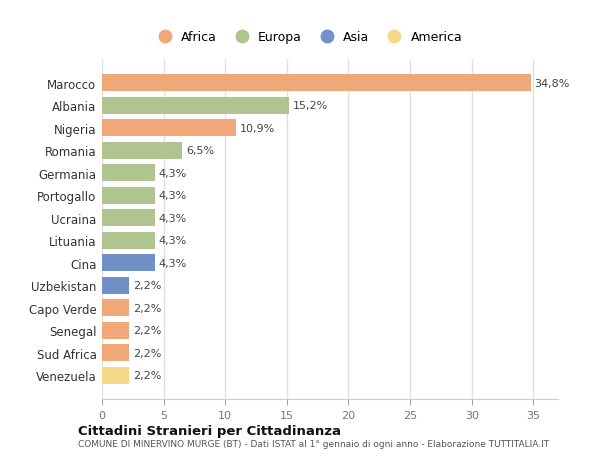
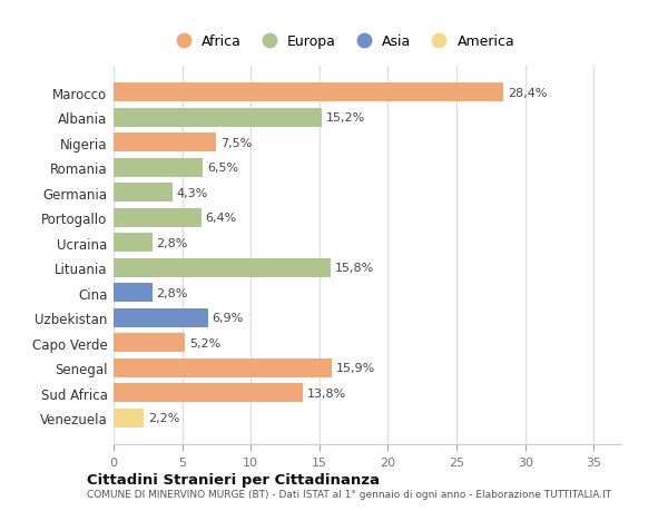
Marocco: 34,8% -> 28,4%
Nigeria: 10,9% -> 7,5%
Portogallo: 4,3% -> 6,4%
Ucraina: 4,3% -> 2,8%
Lituania: 4,3% -> 15,8%
Cina: 4,3% -> 2,8%
Uzbekistan: 2,2% -> 6,9%
Capo Verde: 2,2% -> 5,2%
Senegal: 2,2% -> 15,9%
Sud Africa: 2,2% -> 13,8%
